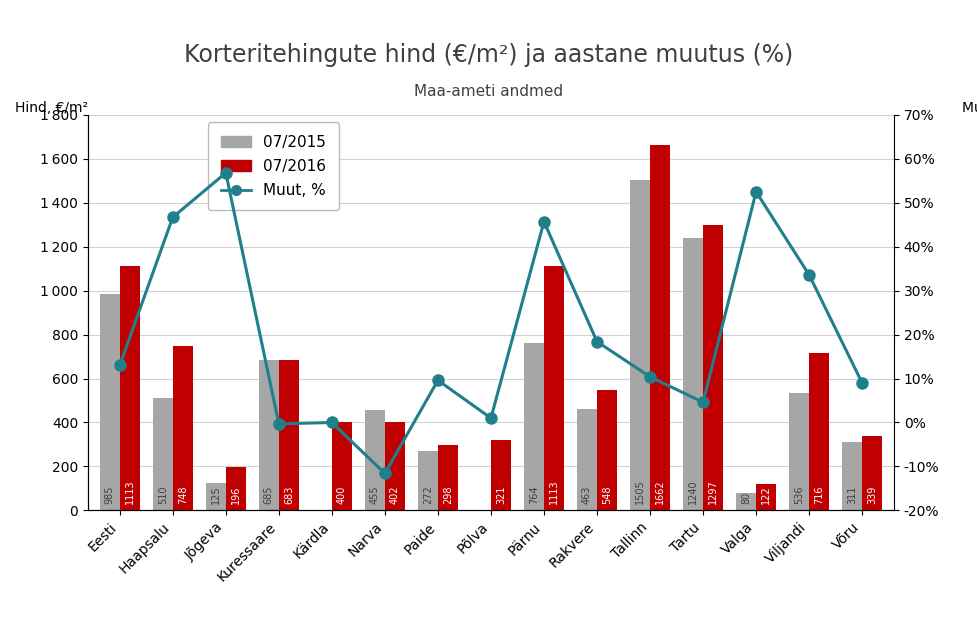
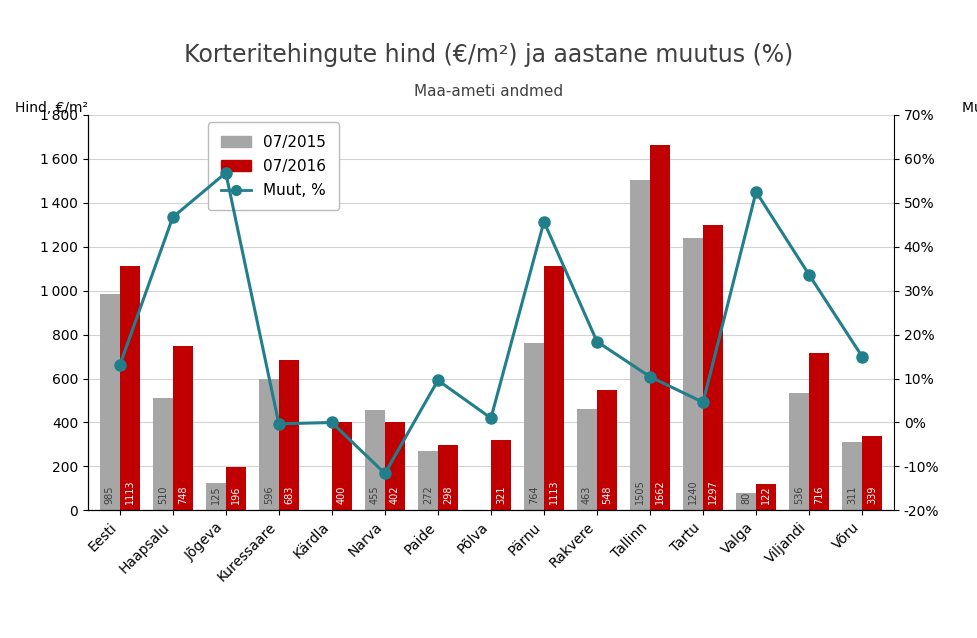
07/2015/Kuressaare: 685 -> 596
Muut, %/Võru: 9.0% -> 15.0%
